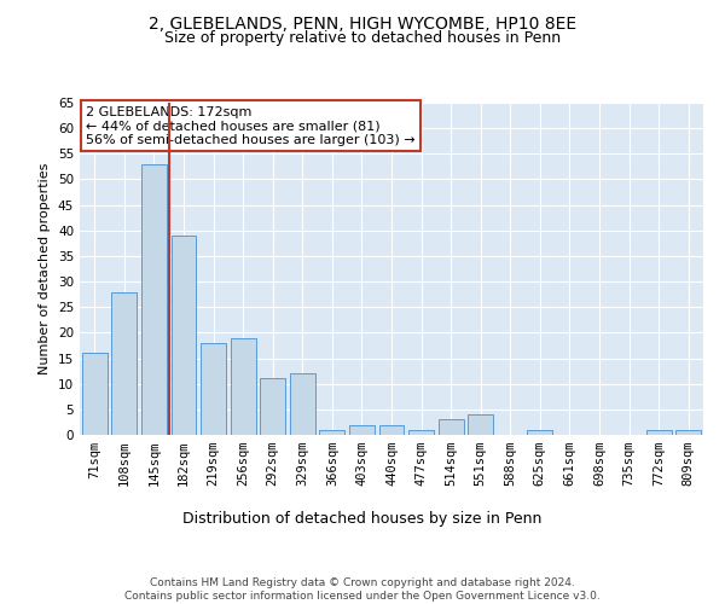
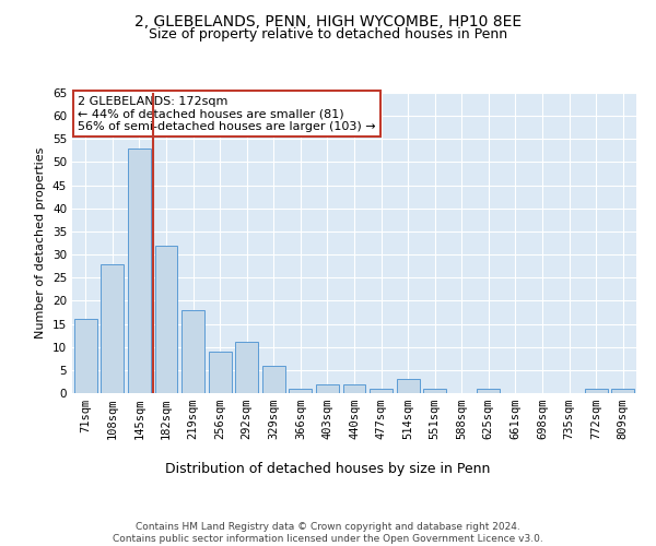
182sqm: 39 -> 32
256sqm: 19 -> 9
329sqm: 12 -> 6
551sqm: 4 -> 1
